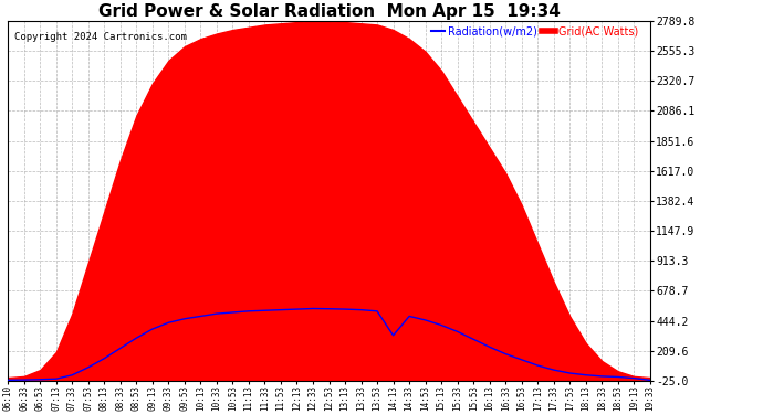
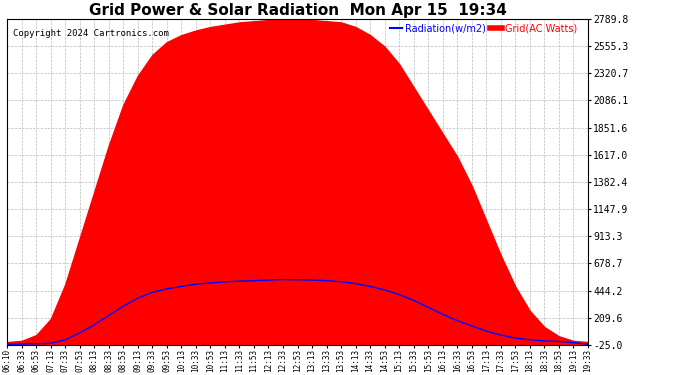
Radiation(w/m2)/14:13: 330 -> 500
